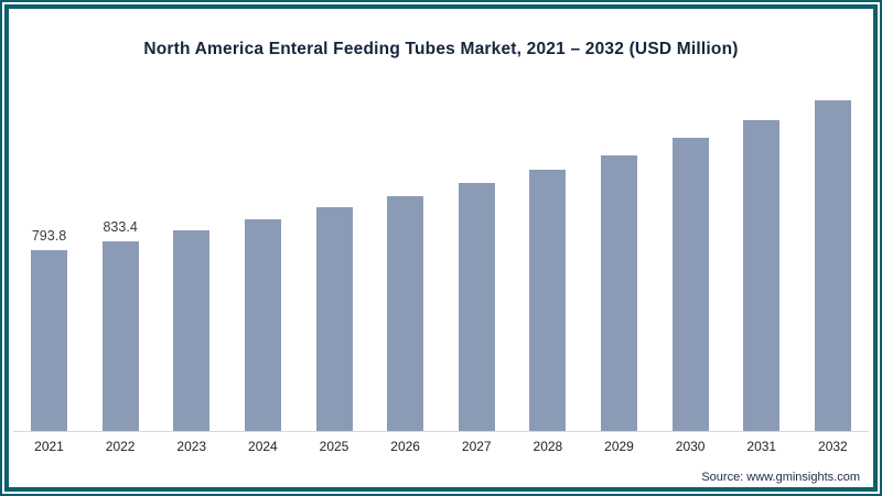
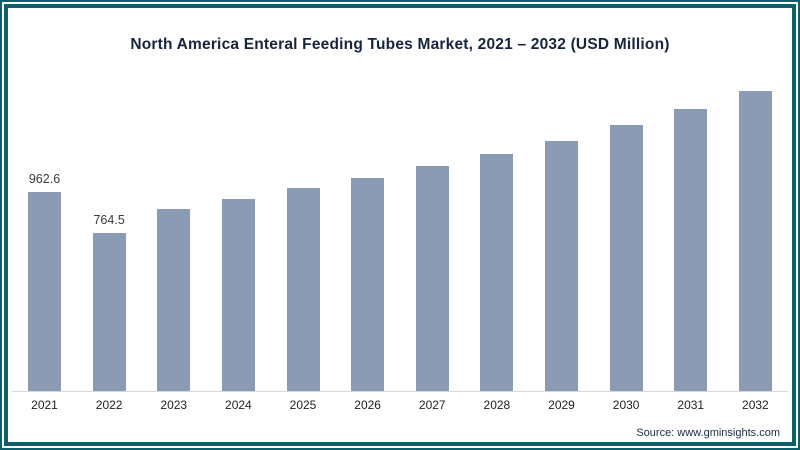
2021: 793.8 -> 962.6
2022: 833.4 -> 764.5
